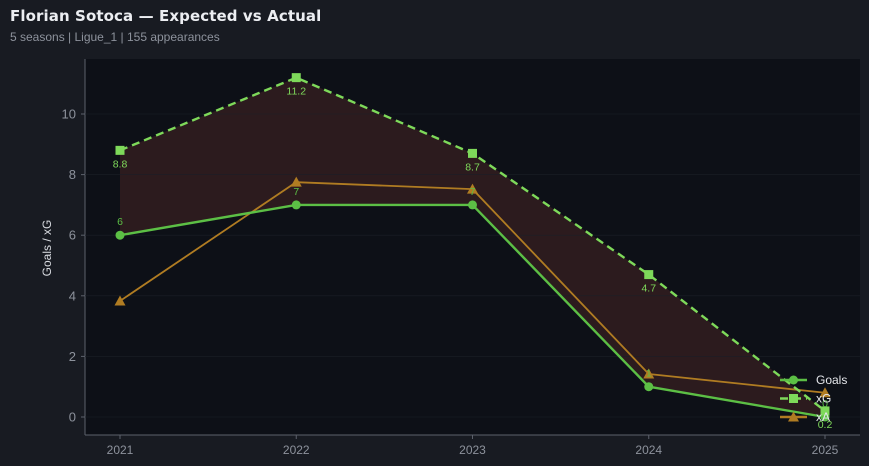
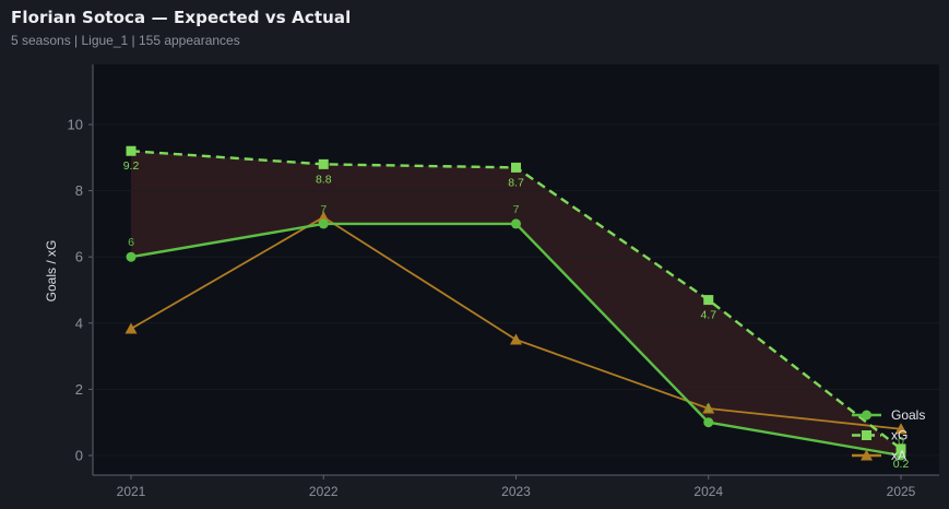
xG/2021: 8.8 -> 9.2
xG/2022: 11.2 -> 8.8
xA/2022: 7.8 -> 7.2
xA/2023: 7.5 -> 3.5
